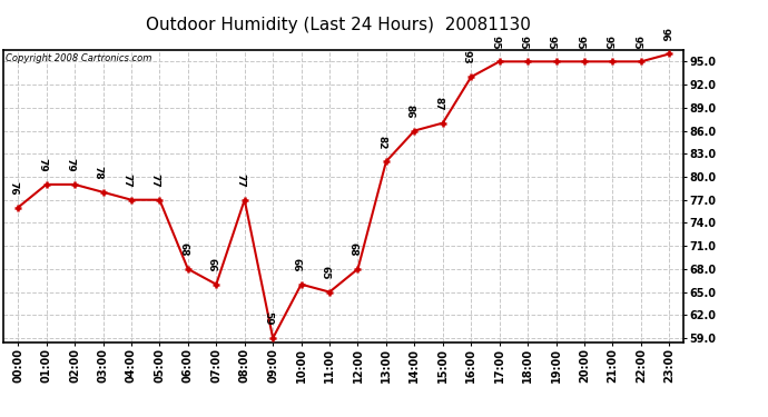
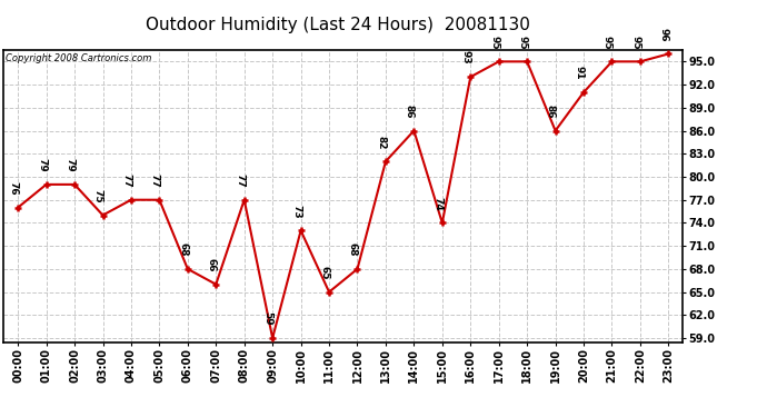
03:00: 78 -> 75
10:00: 66 -> 73
15:00: 87 -> 74
19:00: 95 -> 86
20:00: 95 -> 91
